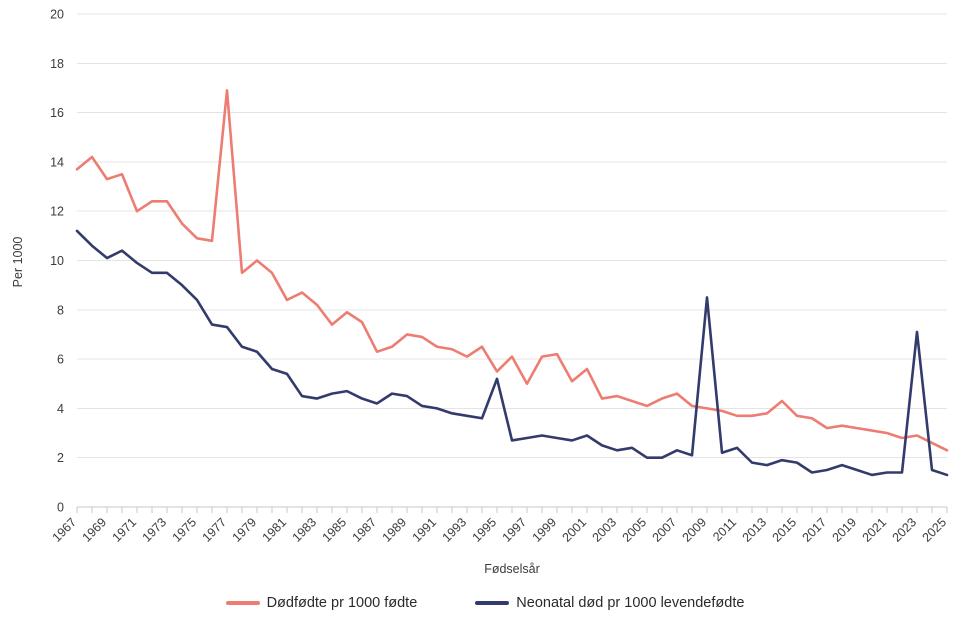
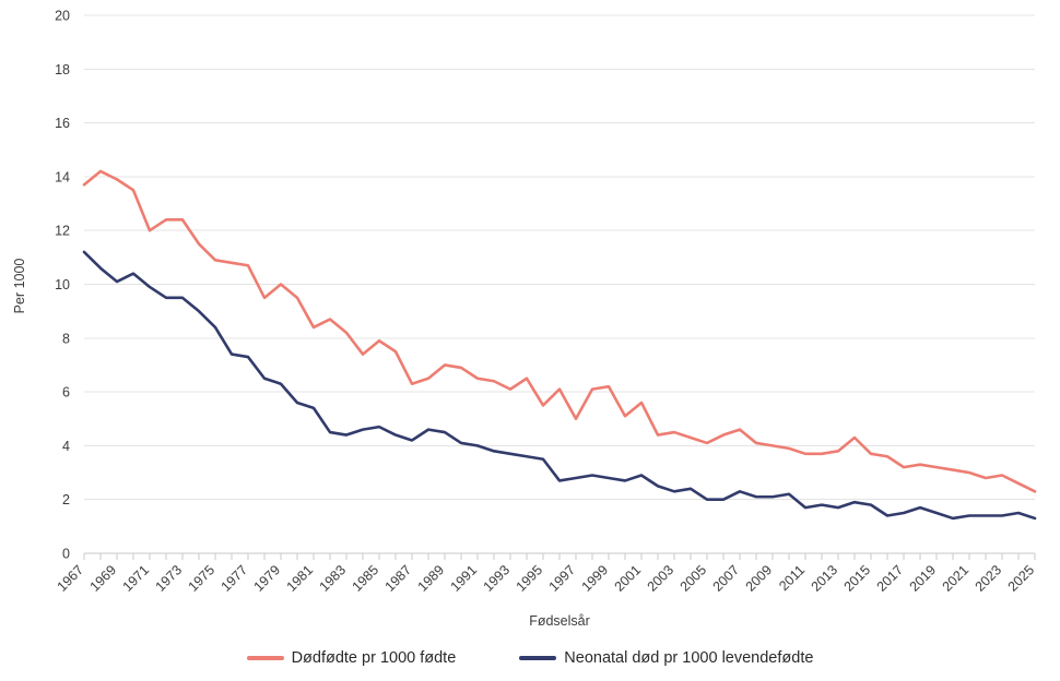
Dødfødte pr 1000 fødte/1969: 13.3 -> 13.9
Dødfødte pr 1000 fødte/1977: 16.9 -> 10.7
Neonatal død pr 1000 levendefødte/1995: 5.2 -> 3.5
Neonatal død pr 1000 levendefødte/2009: 8.5 -> 2.1
Neonatal død pr 1000 levendefødte/2011: 2.4 -> 1.7
Neonatal død pr 1000 levendefødte/2023: 7.1 -> 1.4
